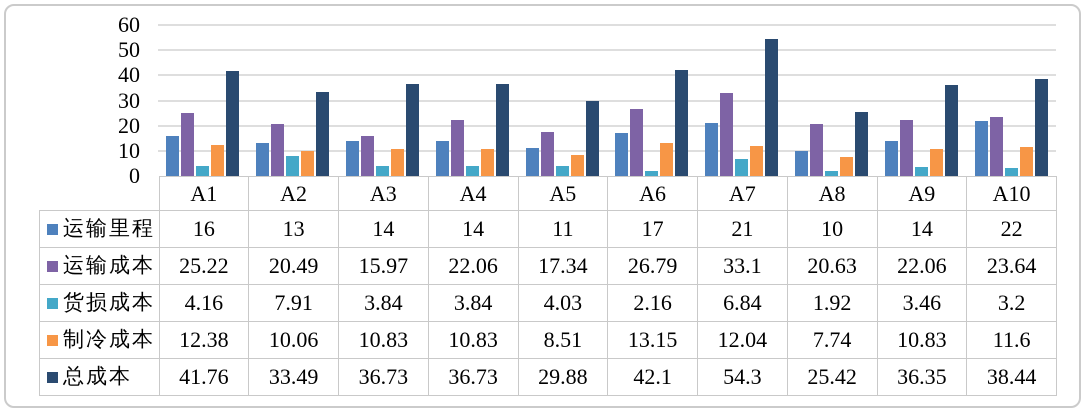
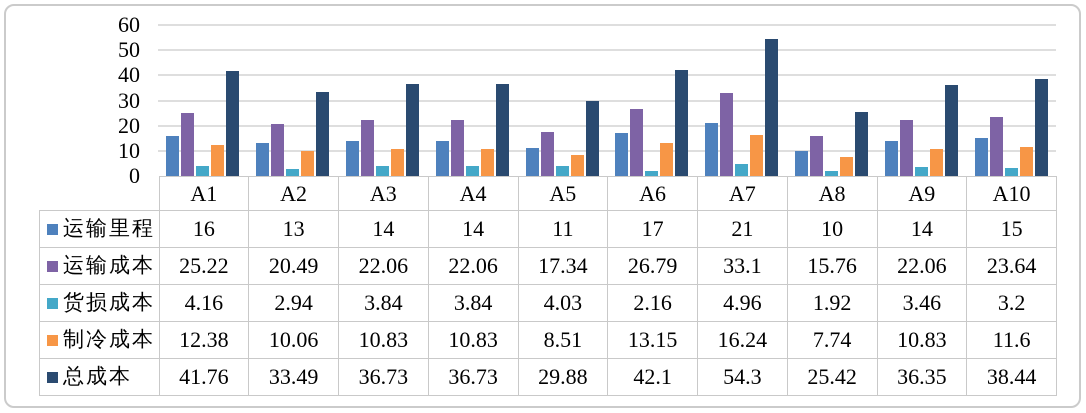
货损成本/A2: 7.91 -> 2.94
运输成本/A3: 15.97 -> 22.06
货损成本/A7: 6.84 -> 4.96
制冷成本/A7: 12.04 -> 16.24
运输成本/A8: 20.63 -> 15.76
运输里程/A10: 22 -> 15
